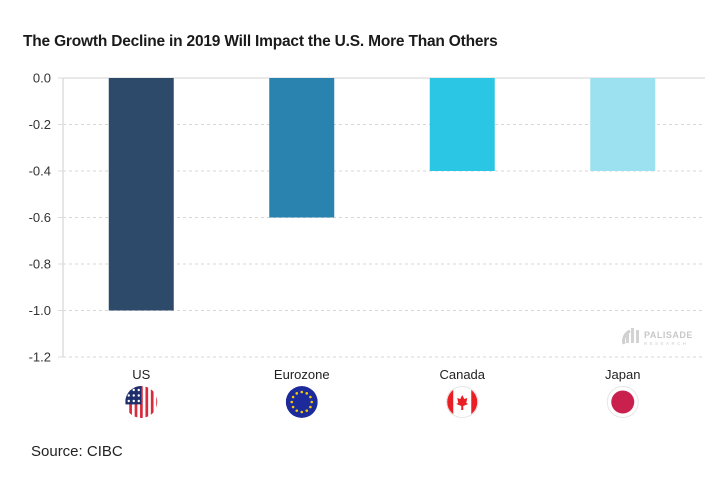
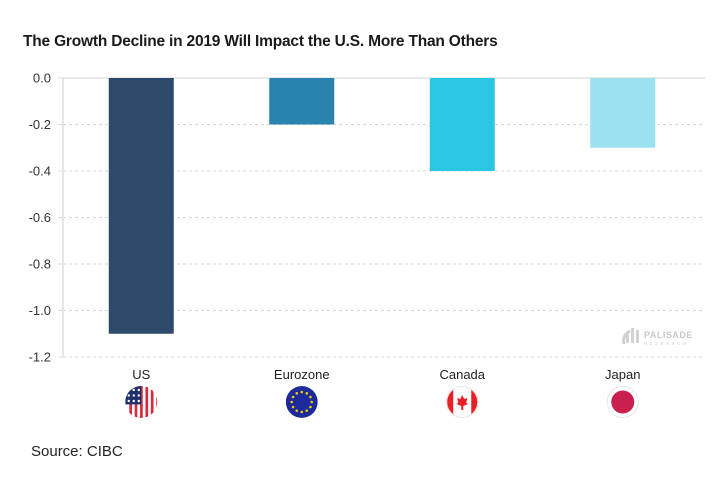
US: -1.0 -> -1.1
Eurozone: -0.6 -> -0.2
Japan: -0.4 -> -0.3
